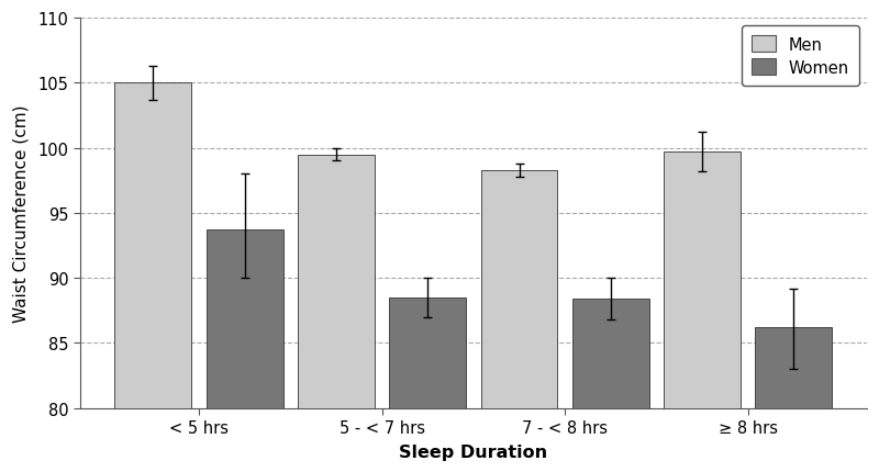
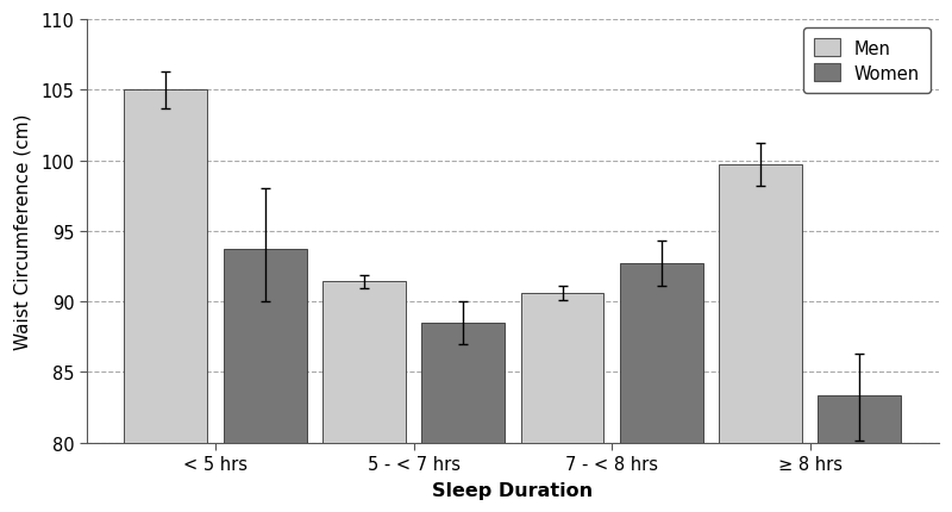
Men/5 - < 7 hrs: 99.5 -> 91.4
Men/7 - < 8 hrs: 98.3 -> 90.6
Women/7 - < 8 hrs: 88.4 -> 92.7
Women/≥ 8 hrs: 86.2 -> 83.3
